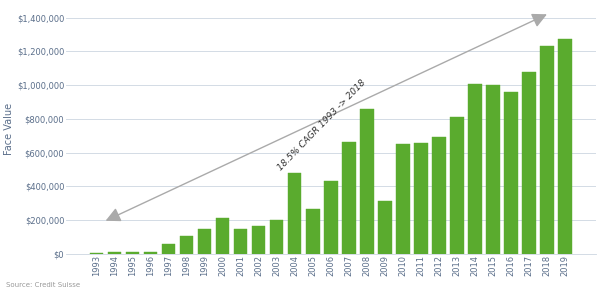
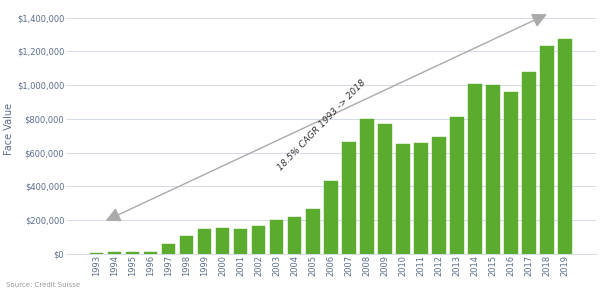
2000: $210,000 -> $160,000
2004: $480,000 -> $220,000
2008: $860,000 -> $800,000
2009: $310,000 -> $770,000
